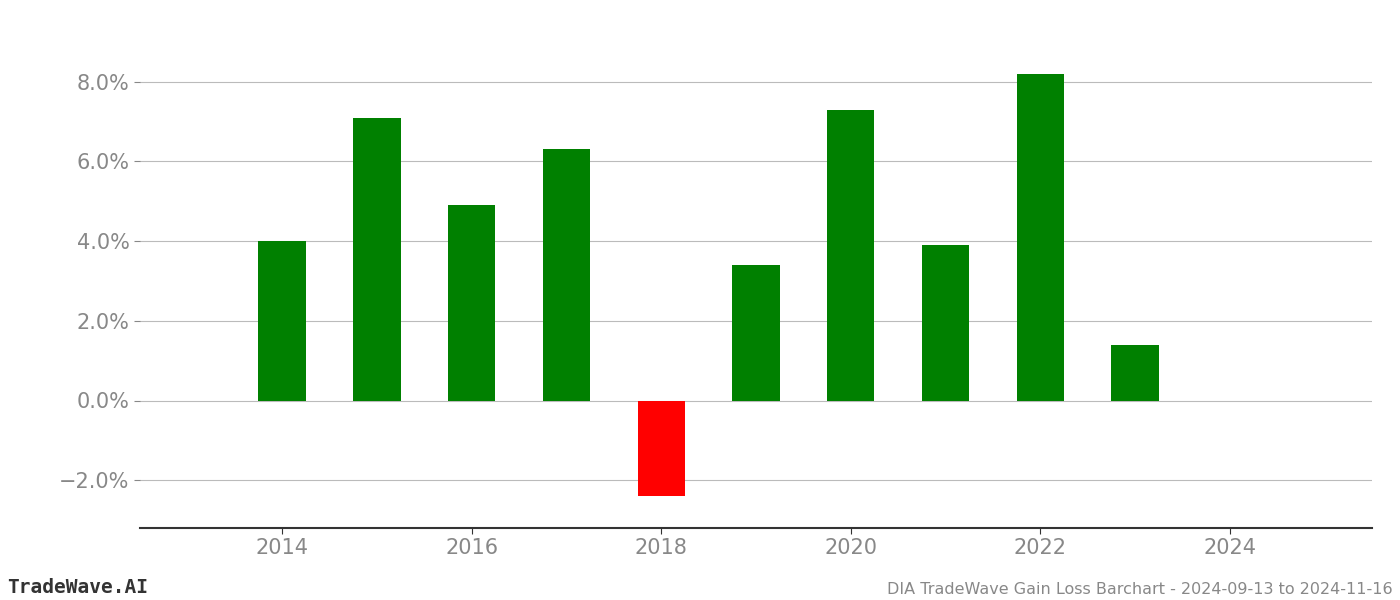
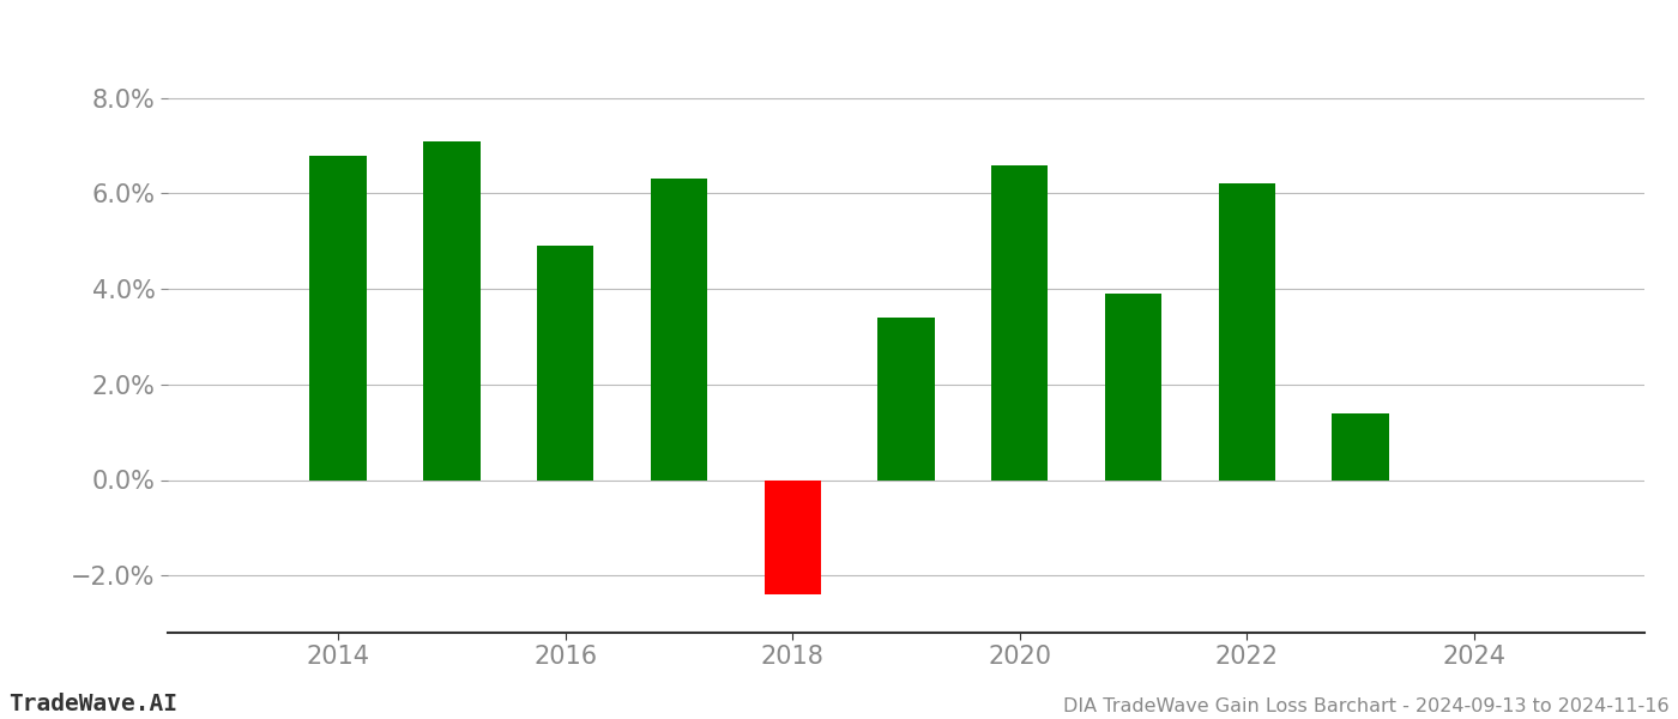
2014: 4.0% -> 6.8%
2020: 7.3% -> 6.6%
2022: 8.2% -> 6.2%
